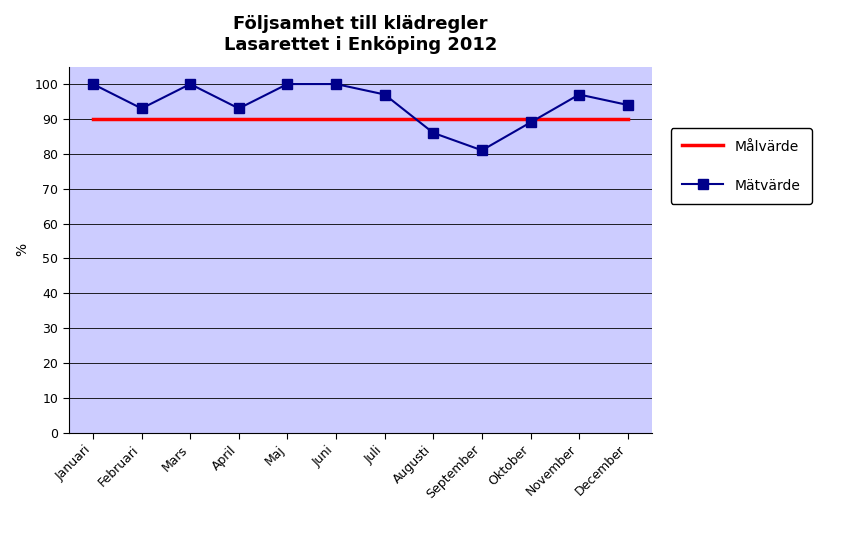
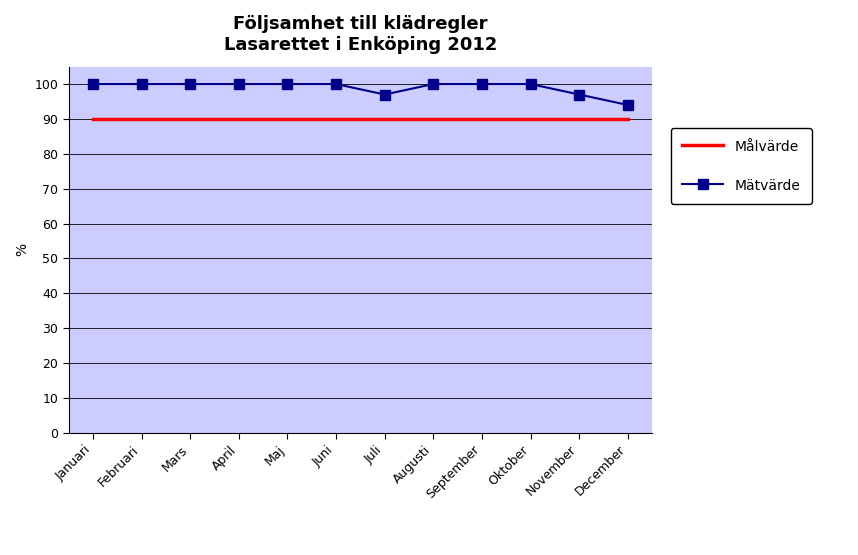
Mätvärde/Februari: 93 -> 100
Mätvärde/April: 93 -> 100
Mätvärde/Augusti: 86 -> 100
Mätvärde/September: 81 -> 100
Mätvärde/Oktober: 89 -> 100
